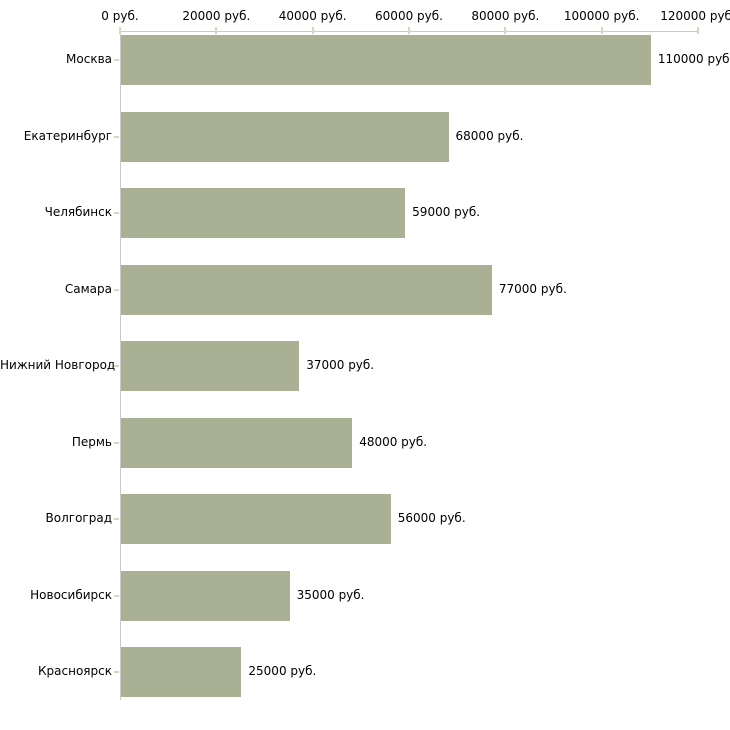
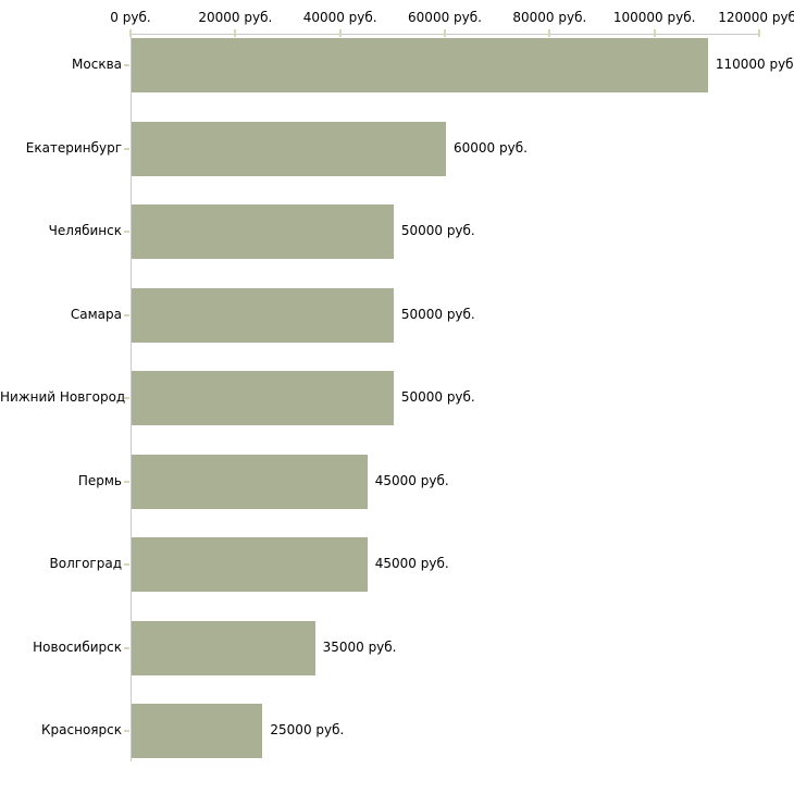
Екатеринбург: 68000 -> 60000
Челябинск: 59000 -> 50000
Самара: 77000 -> 50000
Нижний Новгород: 37000 -> 50000
Пермь: 48000 -> 45000
Волгоград: 56000 -> 45000
